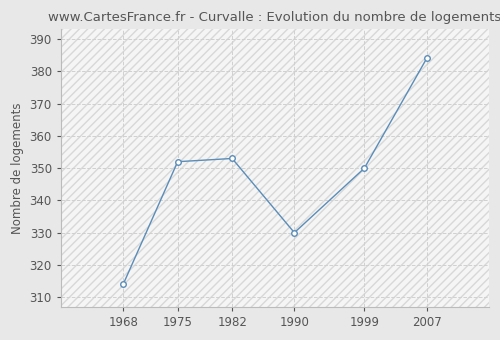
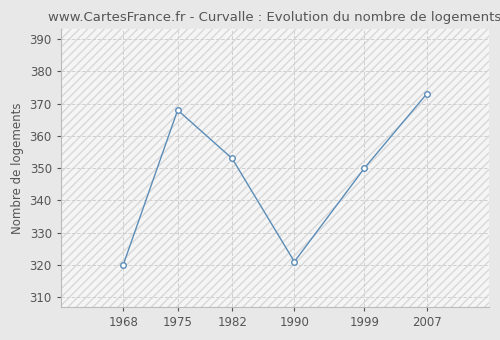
1968: 314 -> 320
1975: 352 -> 368
1990: 330 -> 321
2007: 384 -> 373
